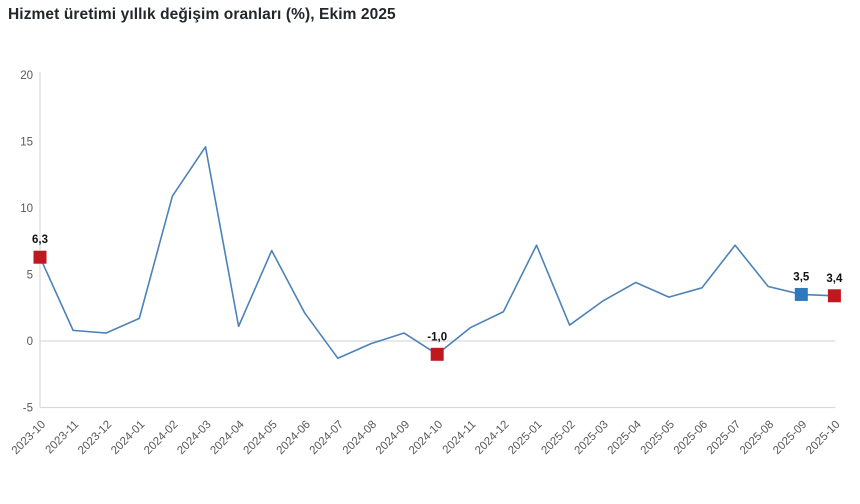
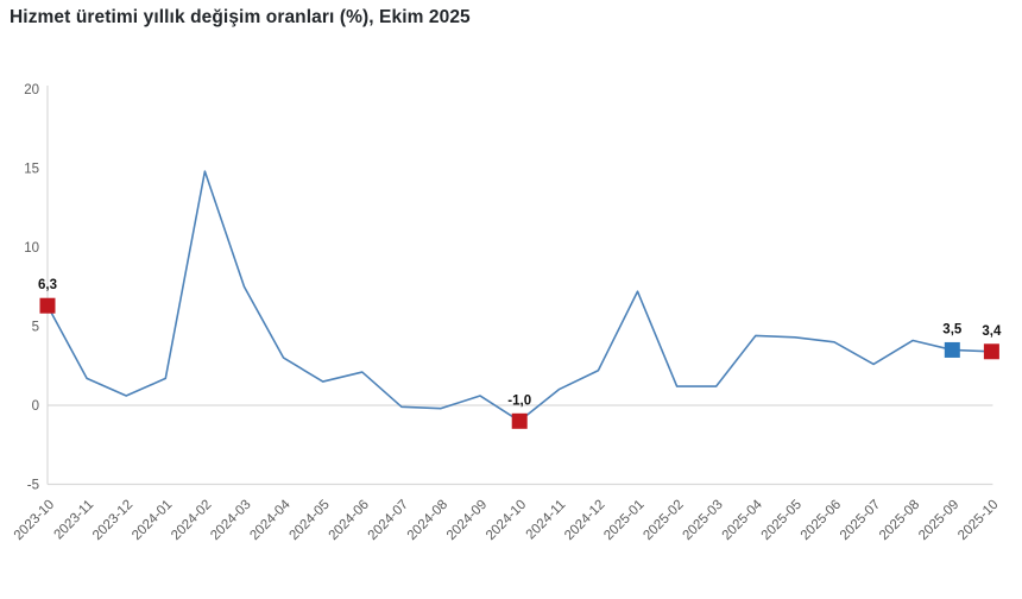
2023-11: 0.8 -> 1.7
2024-02: 10.9 -> 14.8
2024-03: 14.6 -> 7.5
2024-04: 1.1 -> 3.0
2024-05: 6.8 -> 1.5
2024-07: -1.3 -> -0.1
2025-03: 3.0 -> 1.2
2025-05: 3.3 -> 4.3
2025-07: 7.2 -> 2.6
